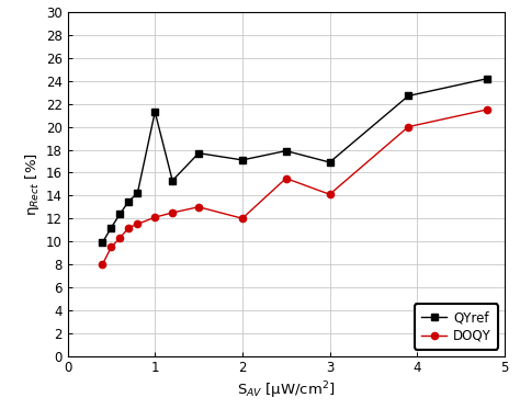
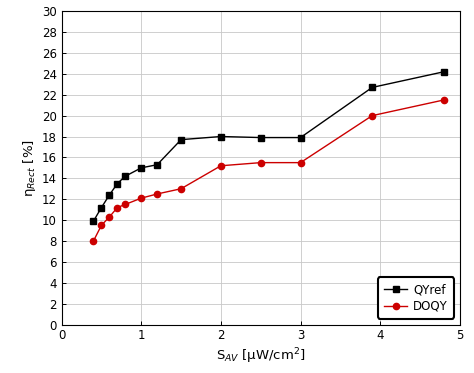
QYref/1: 21.3 -> 15.0
QYref/2: 17.1 -> 18.0
DOQY/2: 12.0 -> 15.2
QYref/3: 16.9 -> 17.9
DOQY/3: 14.1 -> 15.5
